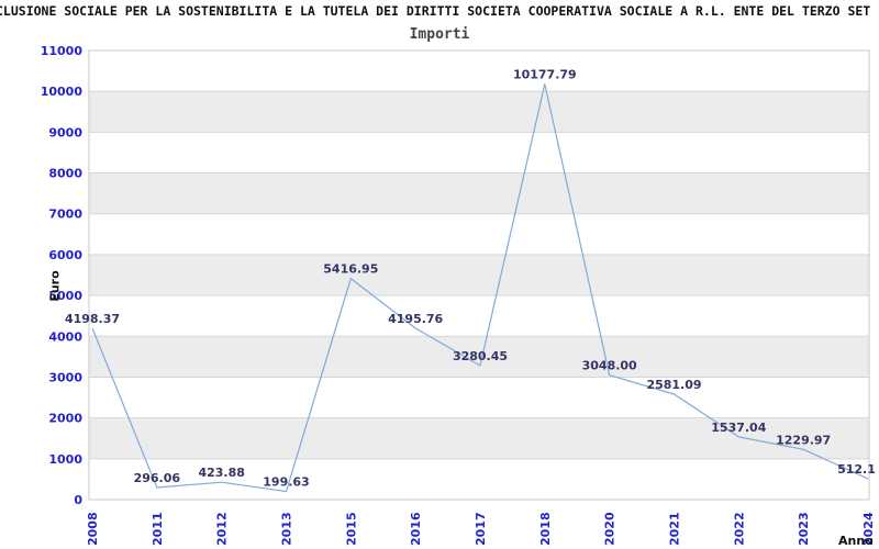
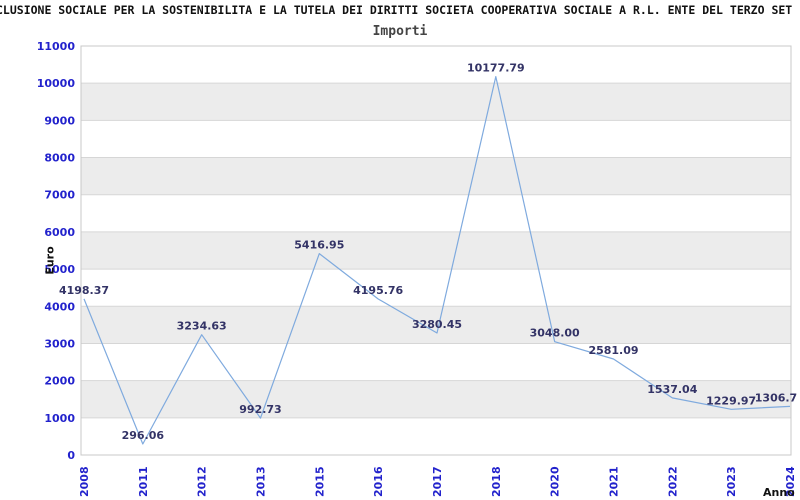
2012: 423.88 -> 3234.63
2013: 199.63 -> 992.73
2024: 512.1 -> 1306.7
